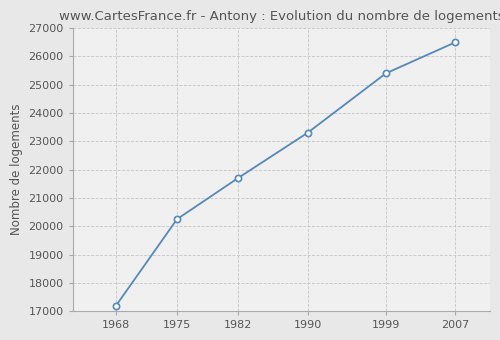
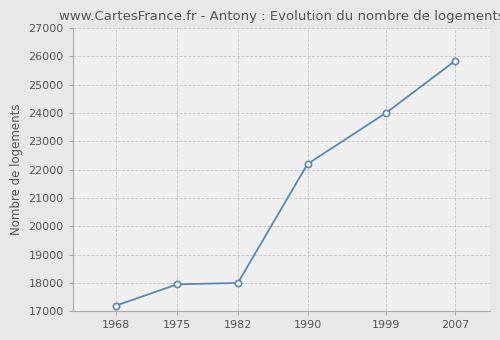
1975: 20250 -> 17950
1982: 21700 -> 18000
1990: 23300 -> 22200
1999: 25400 -> 24000
2007: 26500 -> 25850
